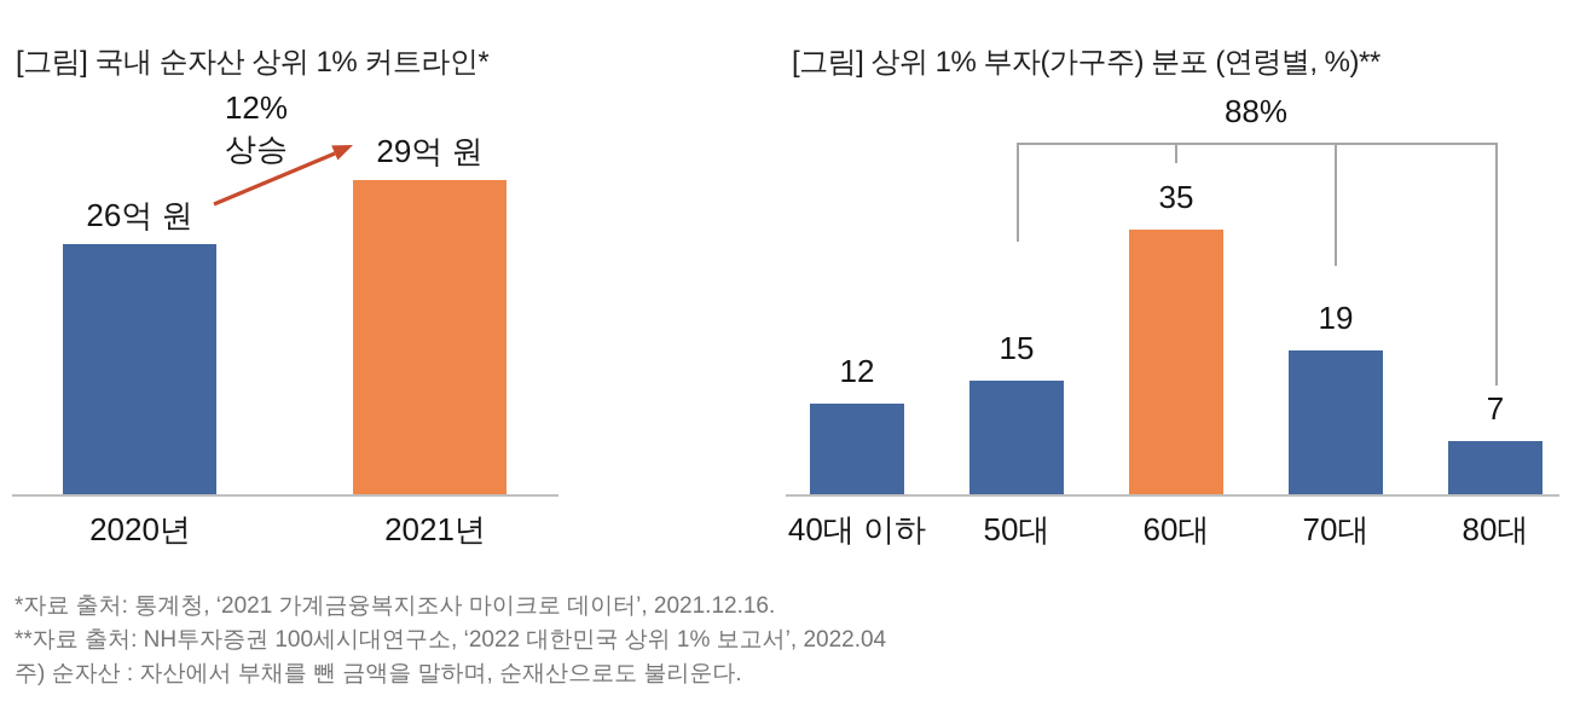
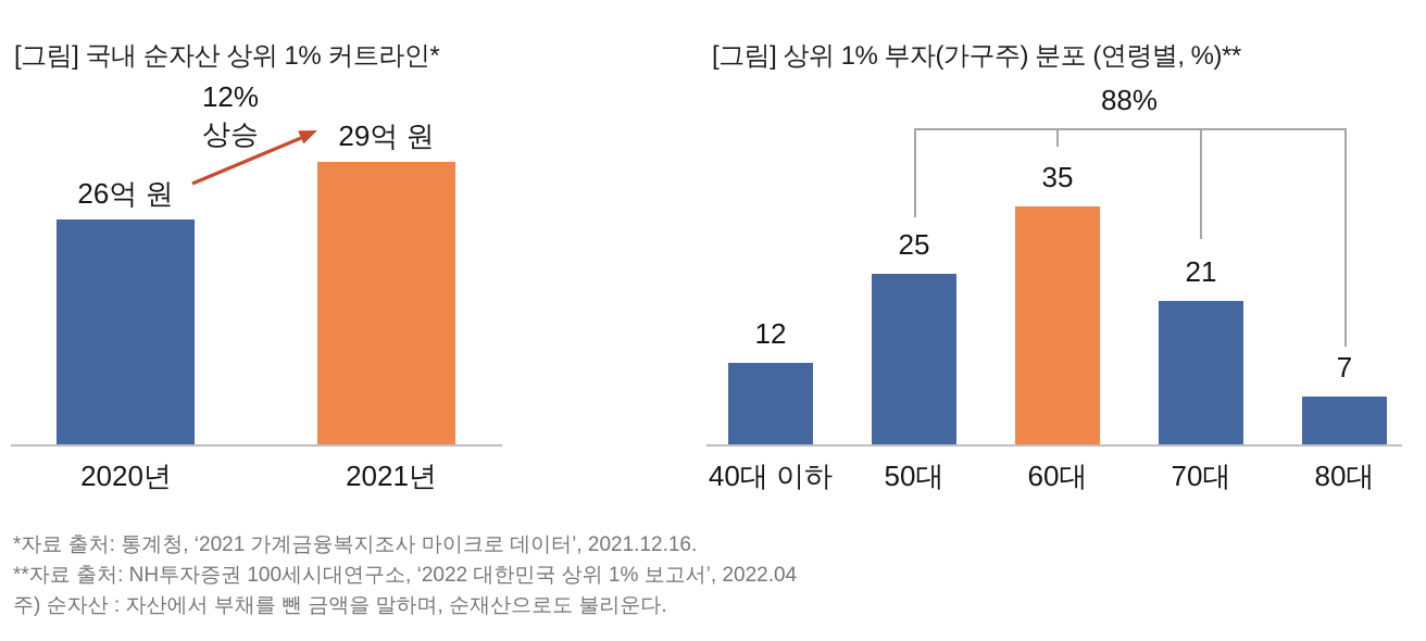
[그림] 상위 1% 부자(가구주) 분포 (연령별, %)**/50대: 15 -> 25
[그림] 상위 1% 부자(가구주) 분포 (연령별, %)**/70대: 19 -> 21
